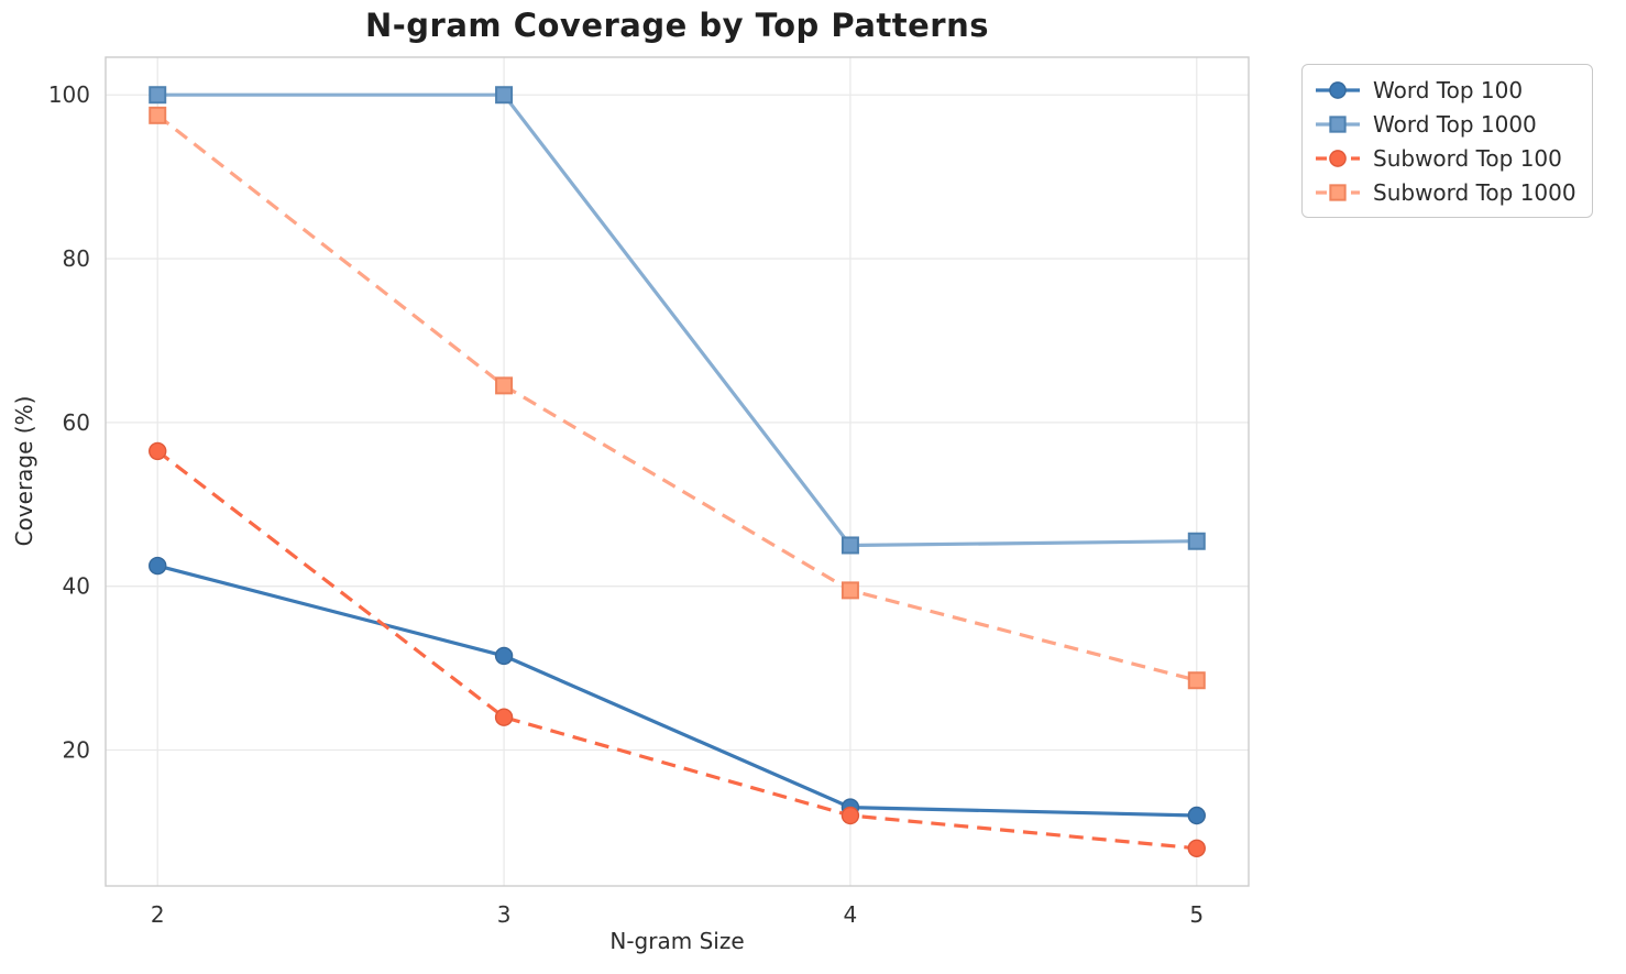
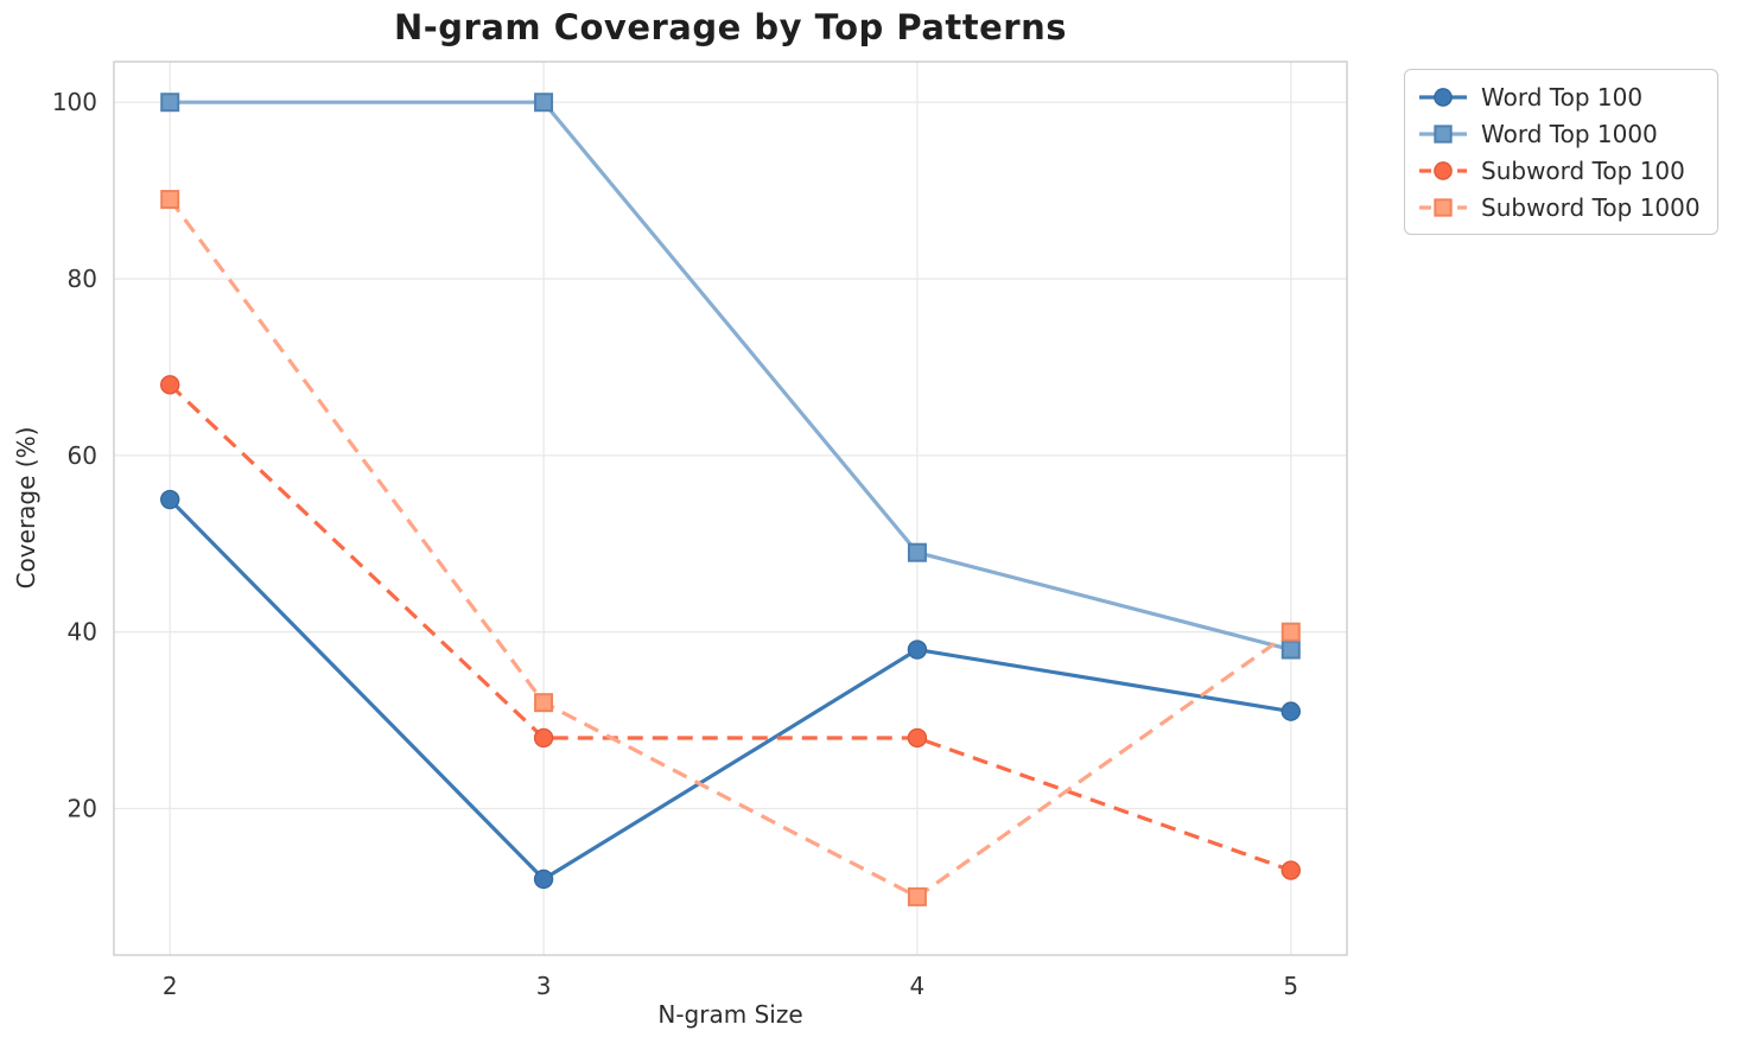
Word Top 100/2: 42 -> 55
Subword Top 100/2: 56 -> 68
Subword Top 1000/2: 98 -> 89
Word Top 100/3: 32 -> 12
Subword Top 100/3: 24 -> 28
Subword Top 1000/3: 64 -> 32
Word Top 100/4: 13 -> 38
Word Top 1000/4: 45 -> 49
Subword Top 100/4: 12 -> 28
Subword Top 1000/4: 40 -> 10
Word Top 100/5: 12 -> 31
Word Top 1000/5: 46 -> 38
Subword Top 100/5: 8 -> 13
Subword Top 1000/5: 28 -> 40
